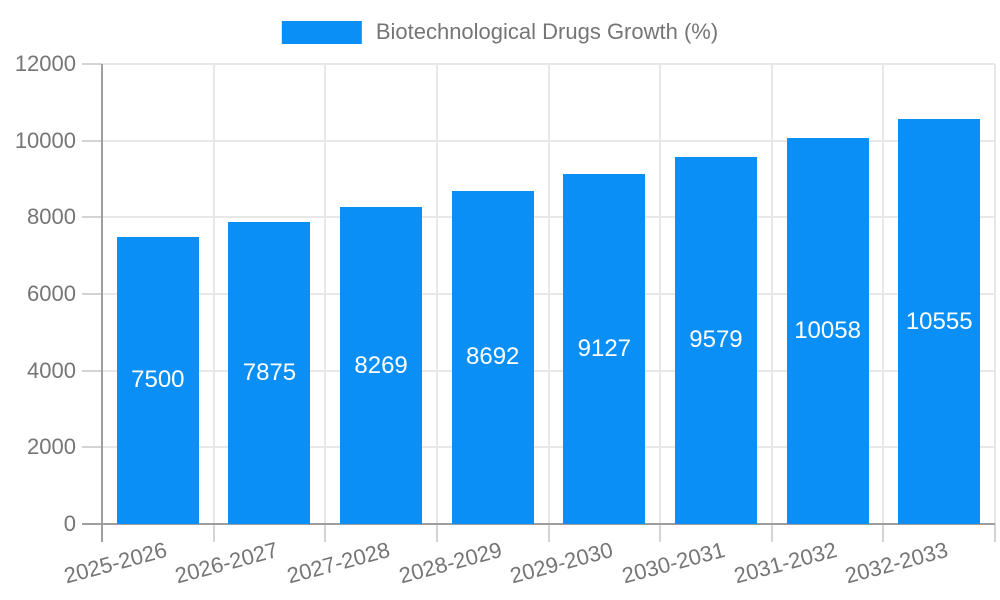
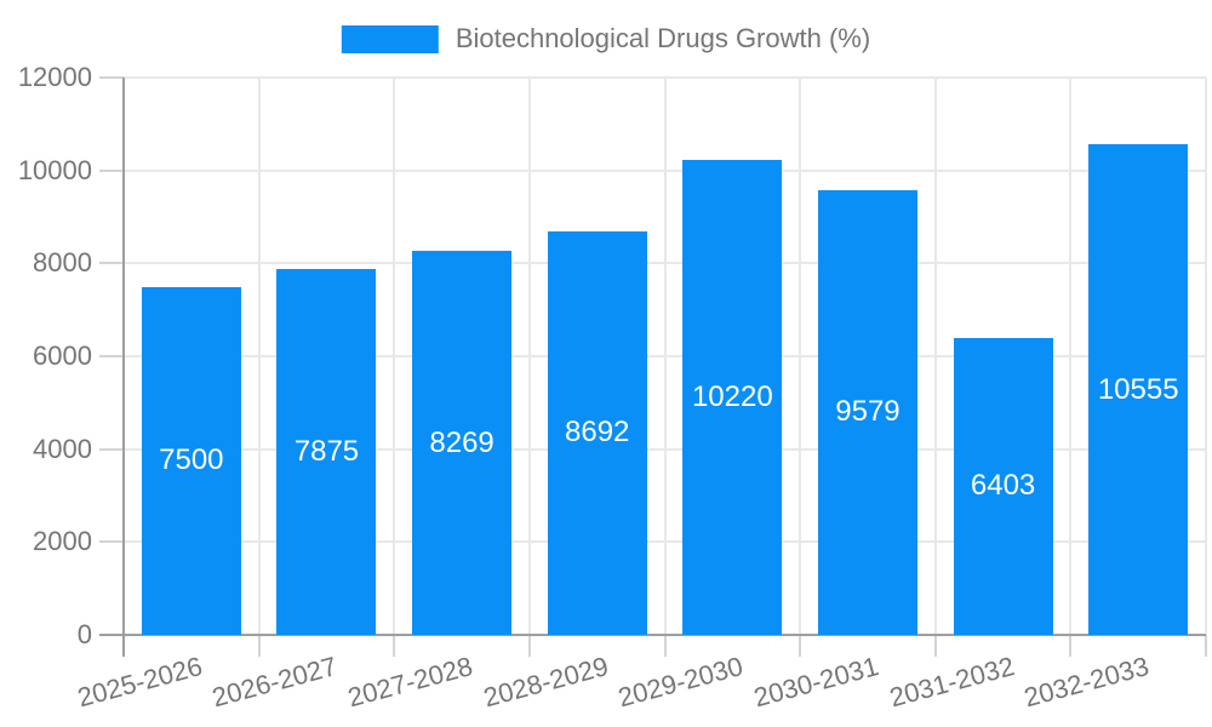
2029-2030: 9127 -> 10220
2031-2032: 10058 -> 6403
